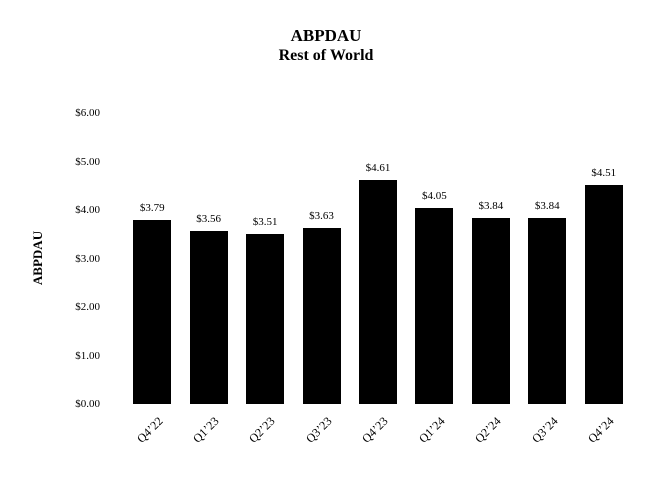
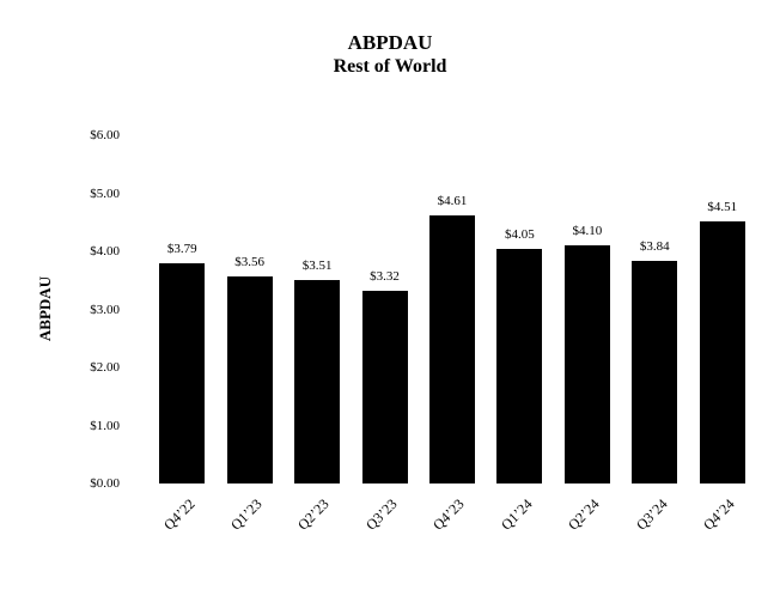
Q3’23: $3.63 -> $3.32
Q2’24: $3.84 -> $4.10
